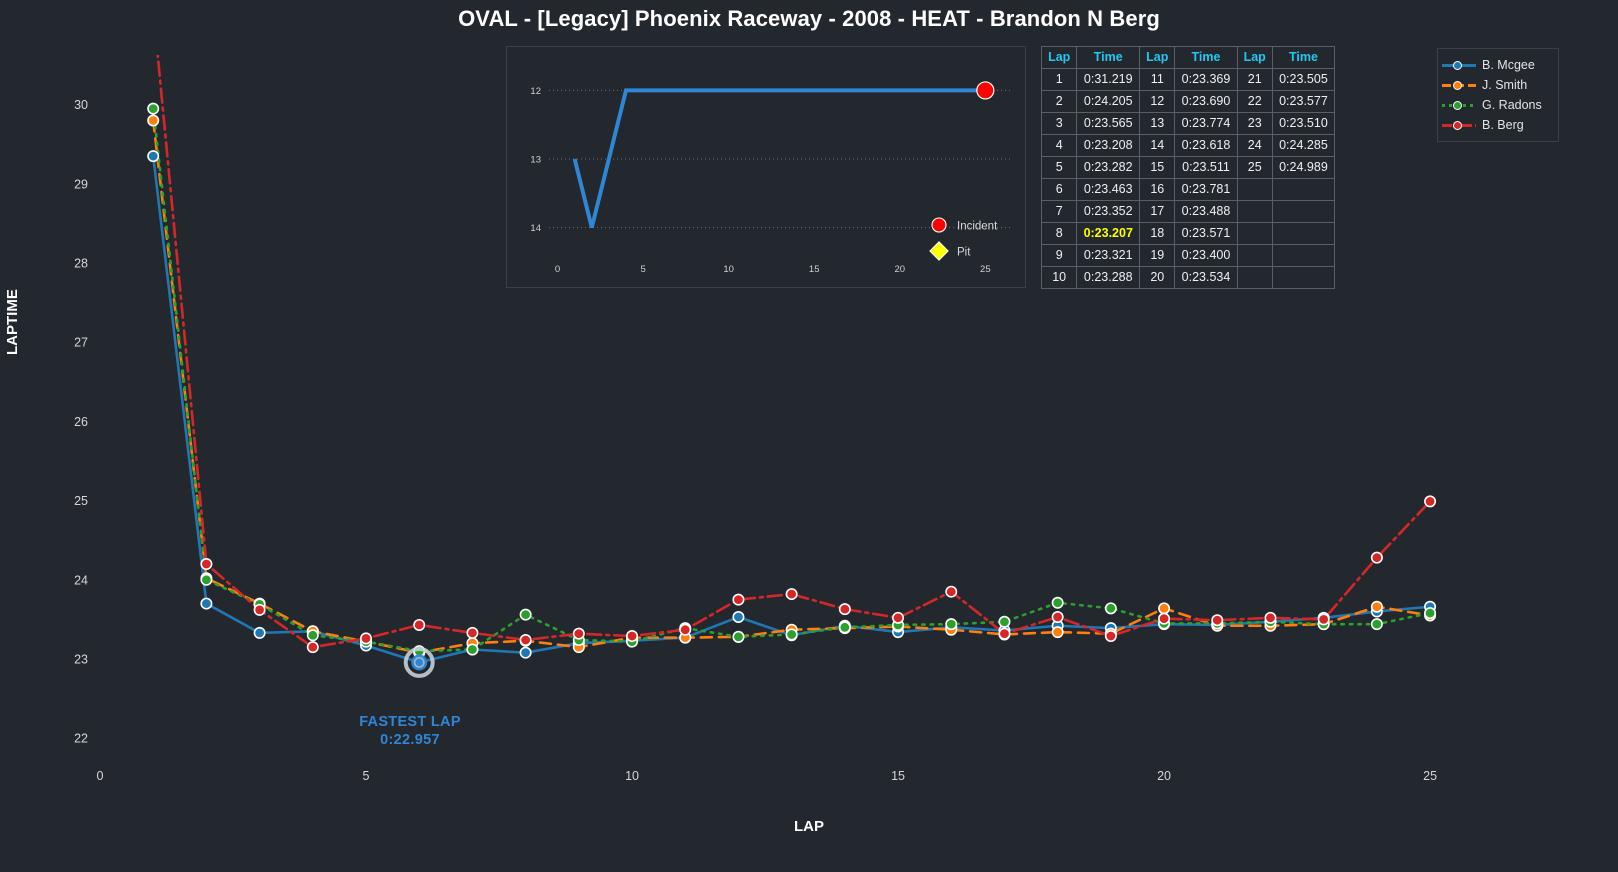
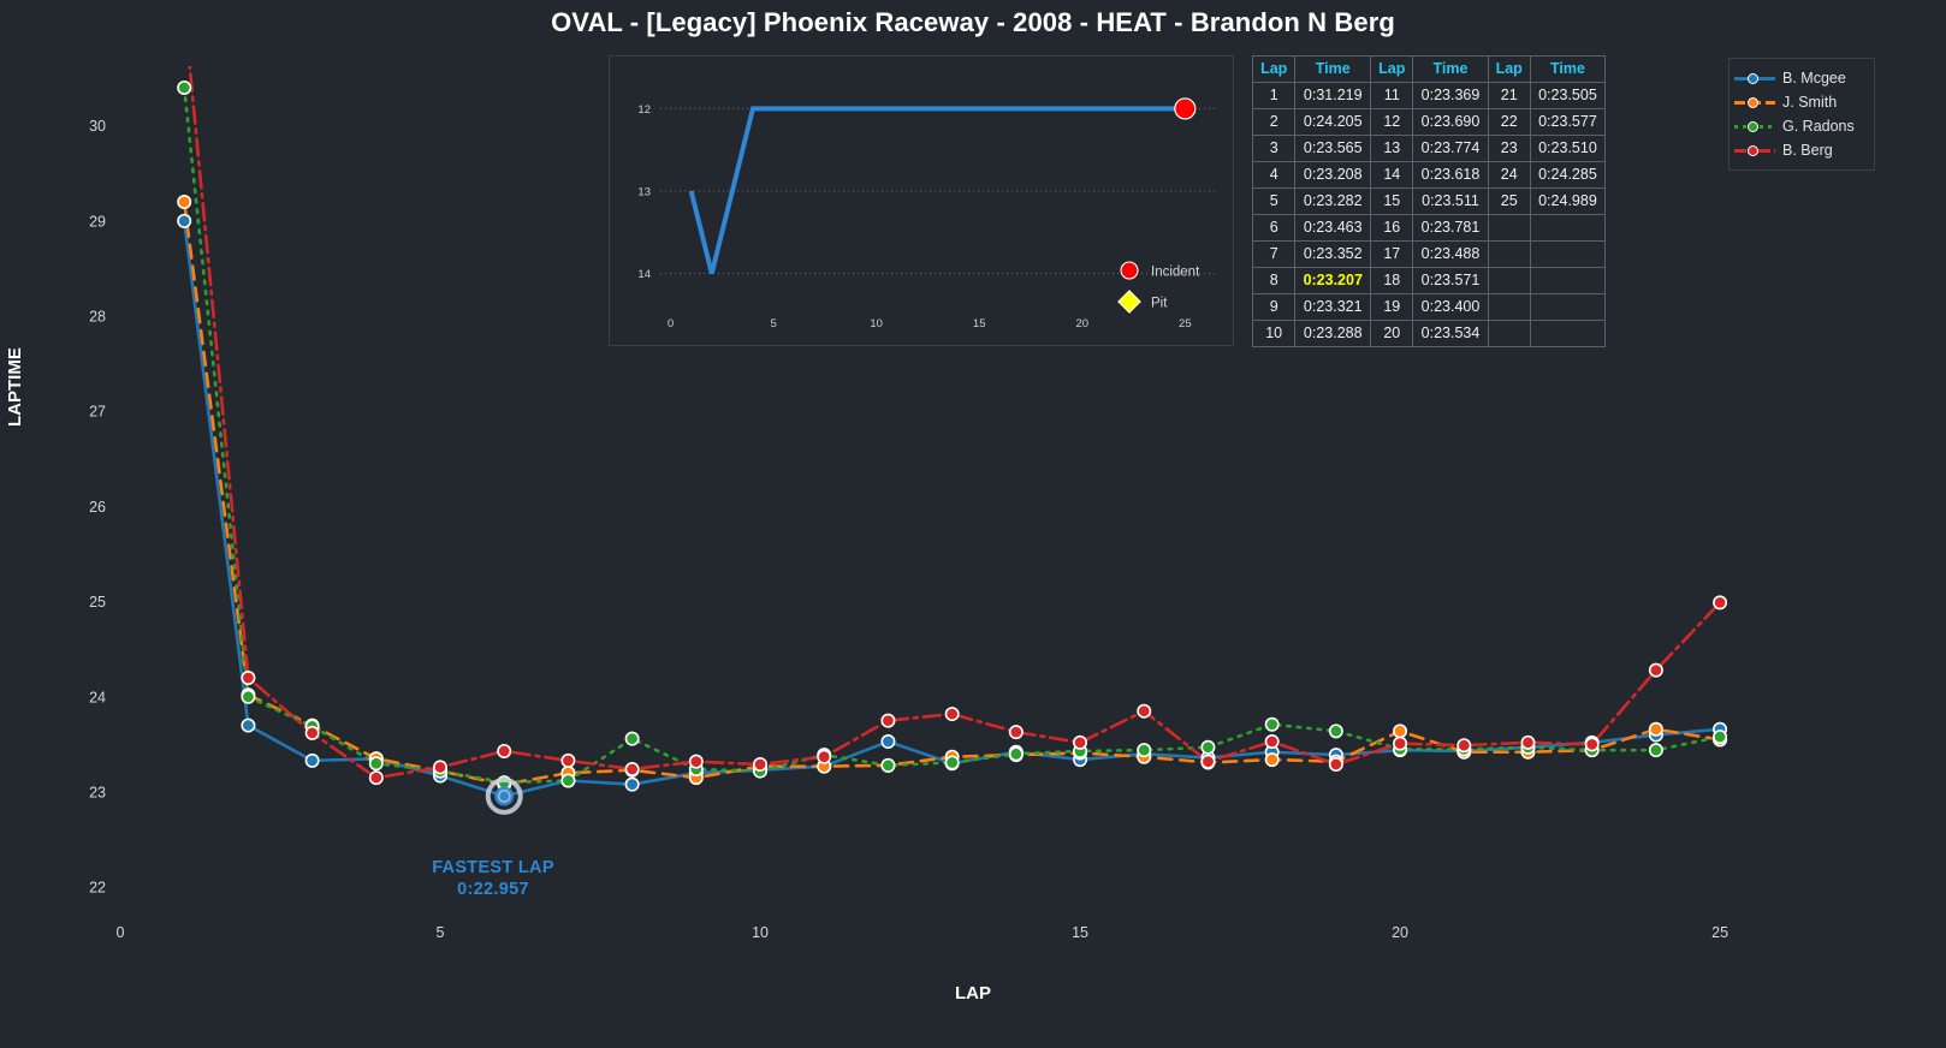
B. Mcgee/1: 29.4 -> 29.0
J. Smith/1: 29.8 -> 29.2
G. Radons/1: 29.9 -> 30.4
